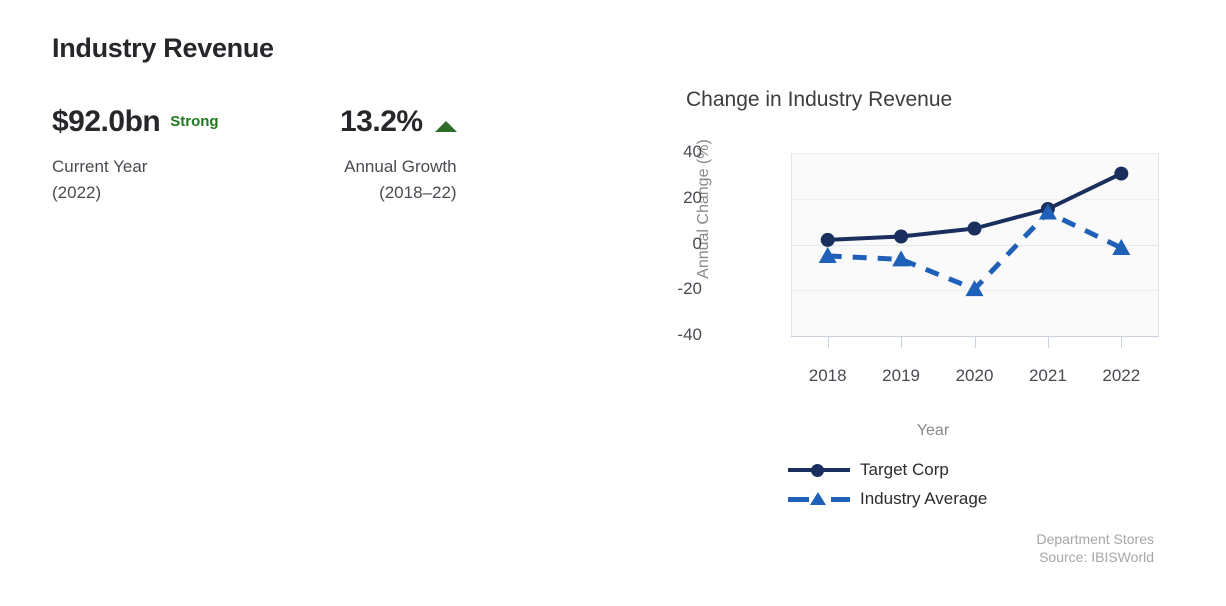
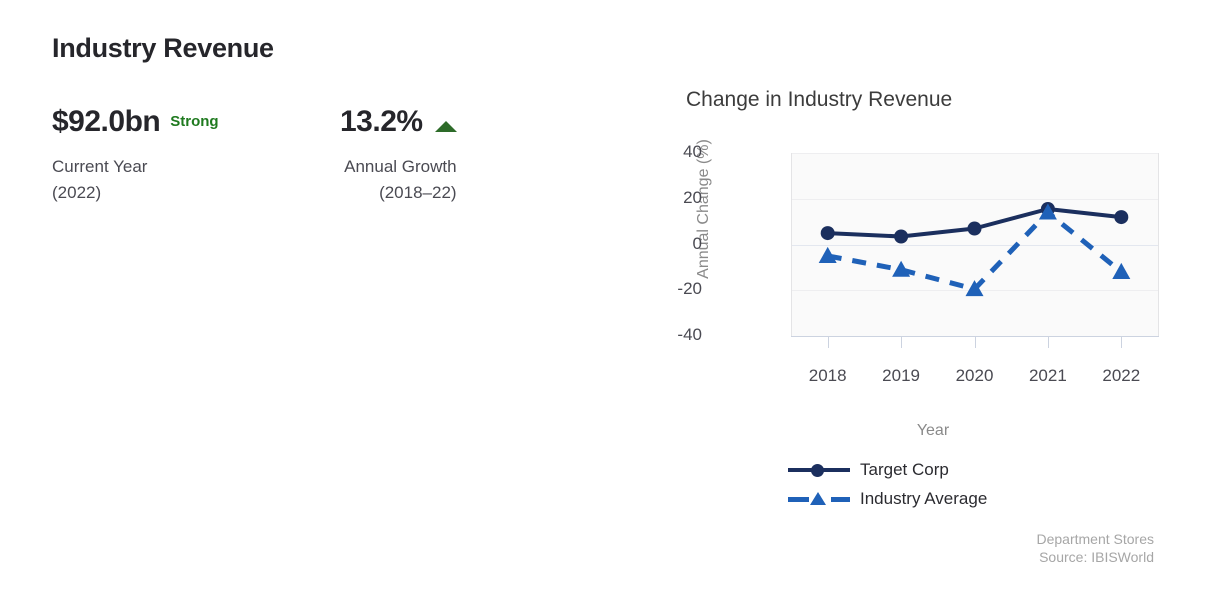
Target Corp/2018: 2 -> 5
Industry Average/2019: -6 -> -11
Target Corp/2022: 31 -> 12
Industry Average/2022: -2 -> -12
